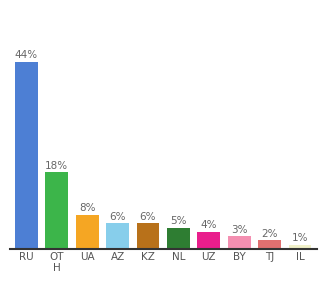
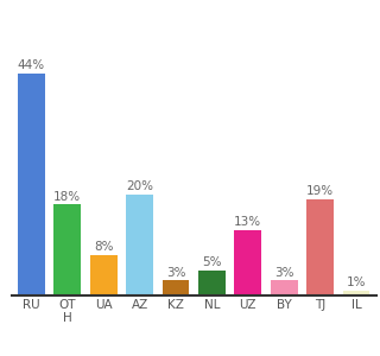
AZ: 6% -> 20%
KZ: 6% -> 3%
UZ: 4% -> 13%
TJ: 2% -> 19%
